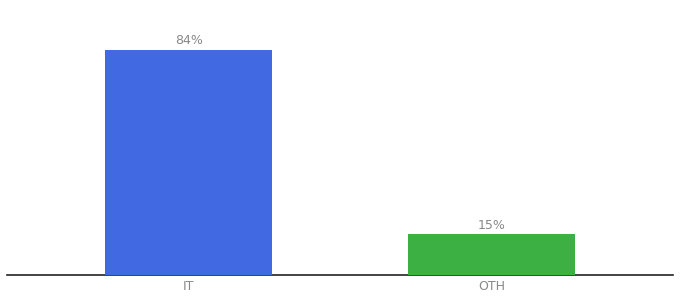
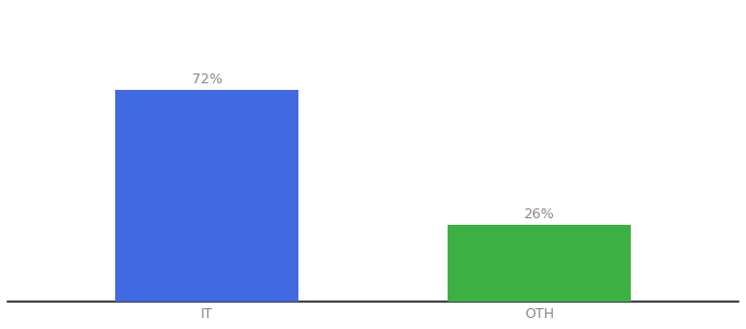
IT: 84% -> 72%
OTH: 15% -> 26%
